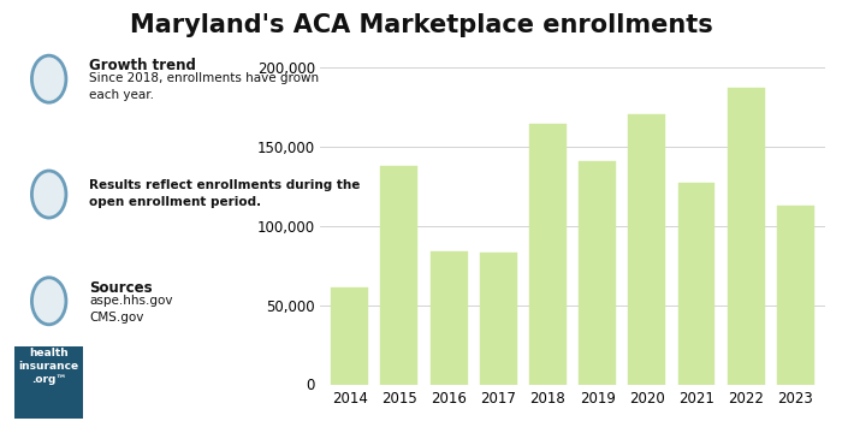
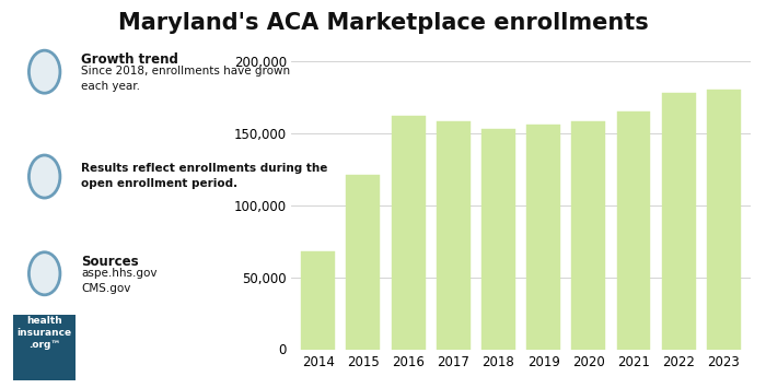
2014: 61,000 -> 68,000
2015: 138,000 -> 121,000
2016: 84,000 -> 162,000
2017: 83,000 -> 158,000
2018: 164,000 -> 153,000
2019: 141,000 -> 156,000
2020: 170,000 -> 158,000
2021: 127,000 -> 165,000
2022: 187,000 -> 178,000
2023: 113,000 -> 180,000
